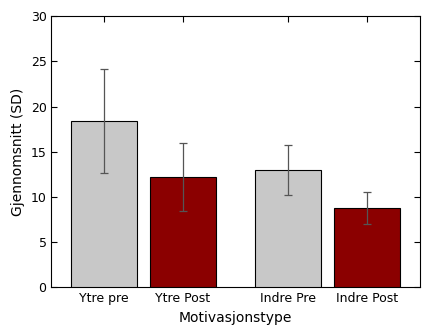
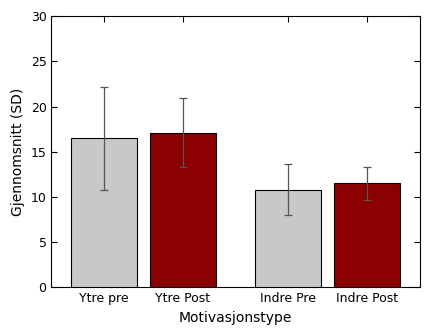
Ytre pre: 18.4 -> 16.5
Ytre Post: 12.2 -> 17.1
Indre Pre: 13.0 -> 10.8
Indre Post: 8.8 -> 11.5
